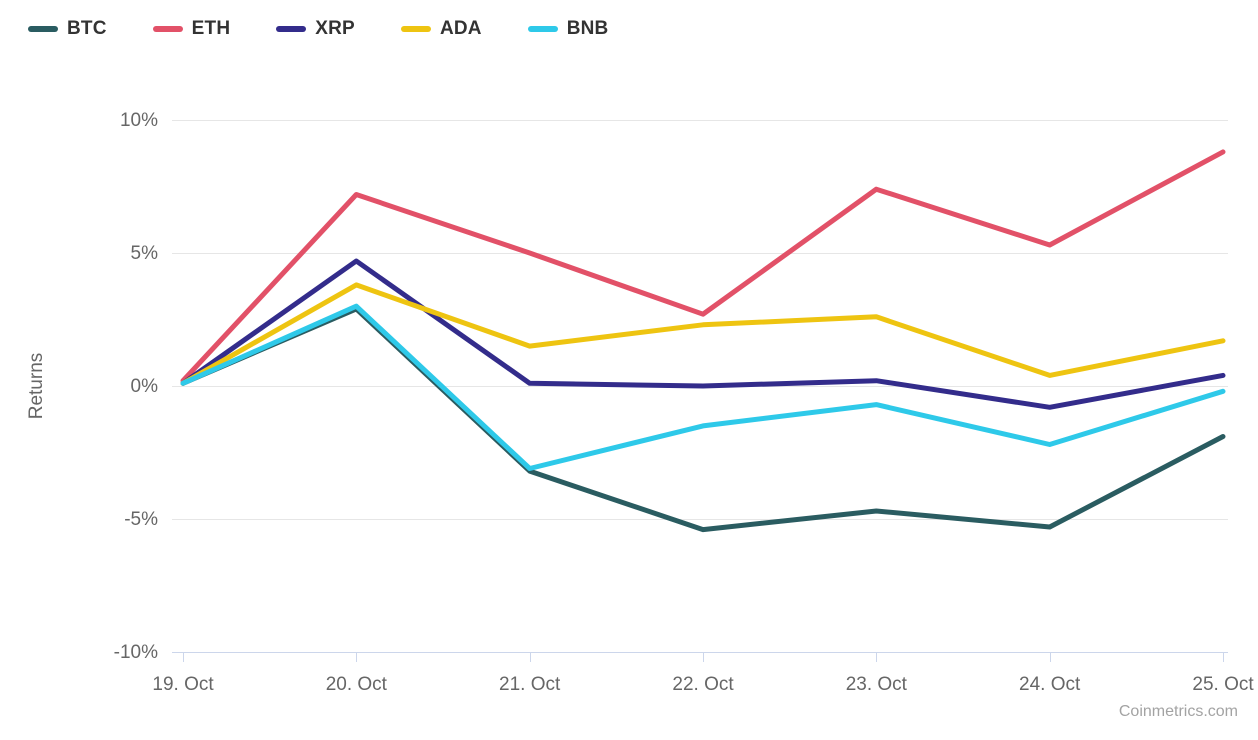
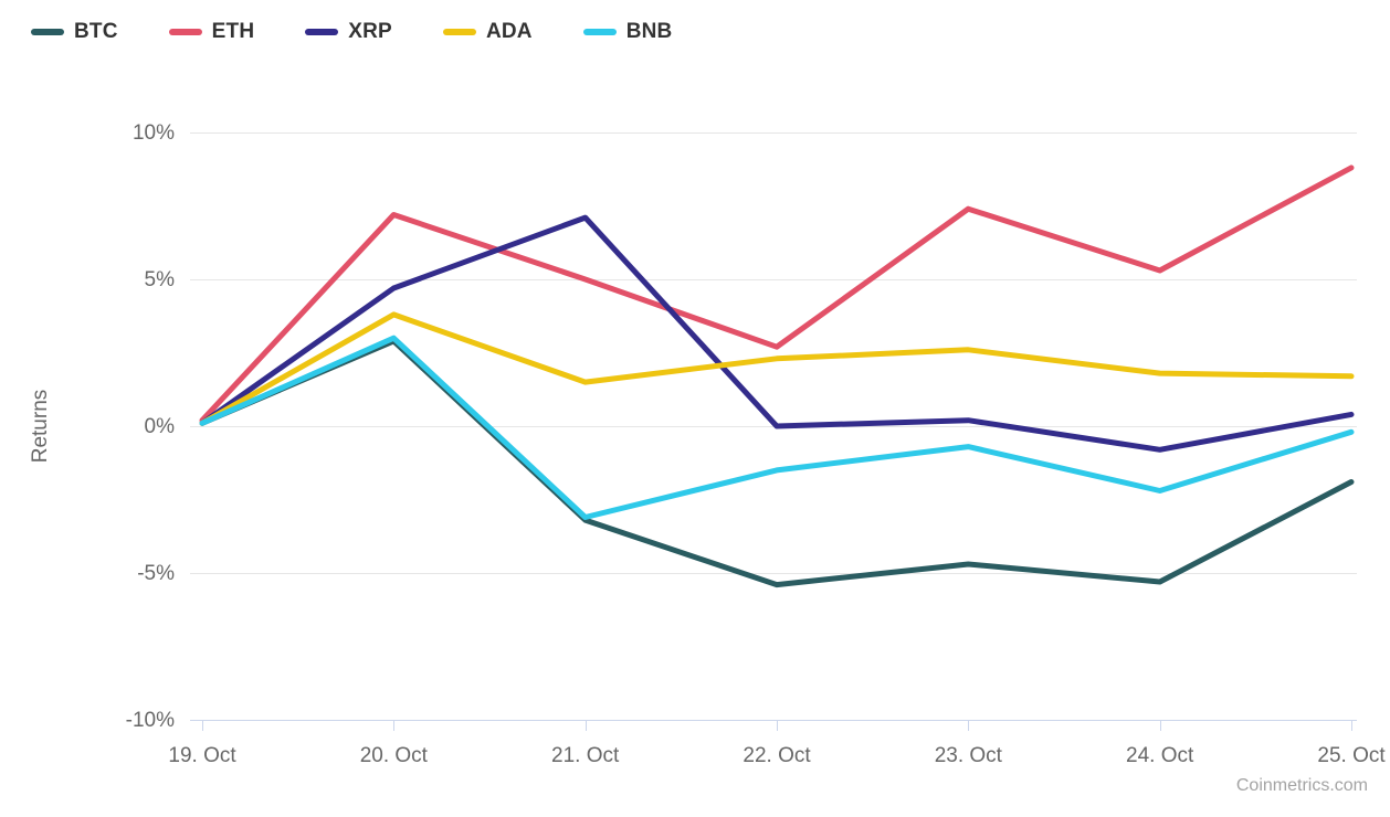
XRP/21. Oct: 0.1% -> 7.1%
ADA/24. Oct: 0.4% -> 1.8%
